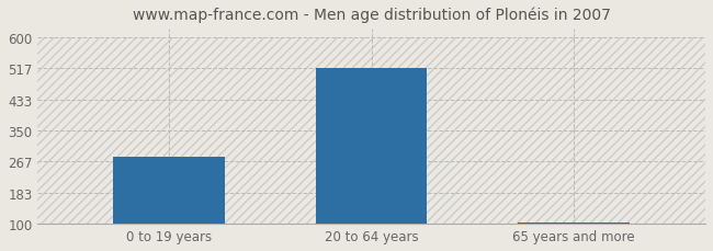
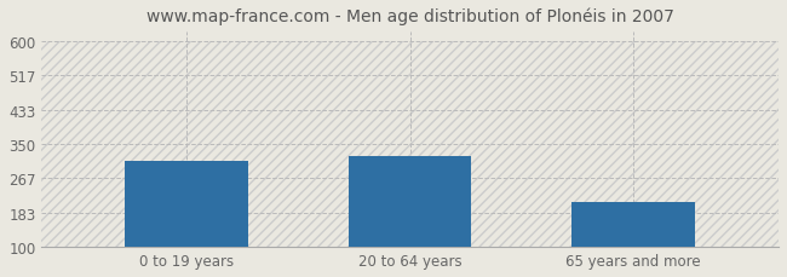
0 to 19 years: 280 -> 310
20 to 64 years: 517 -> 320
65 years and more: 103 -> 210
